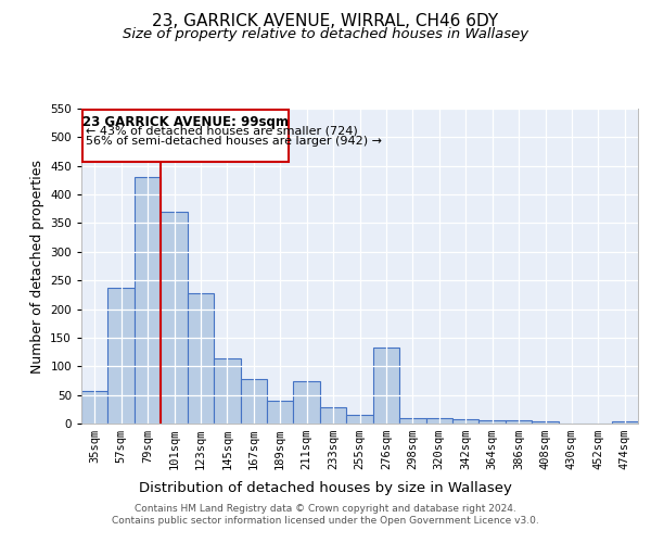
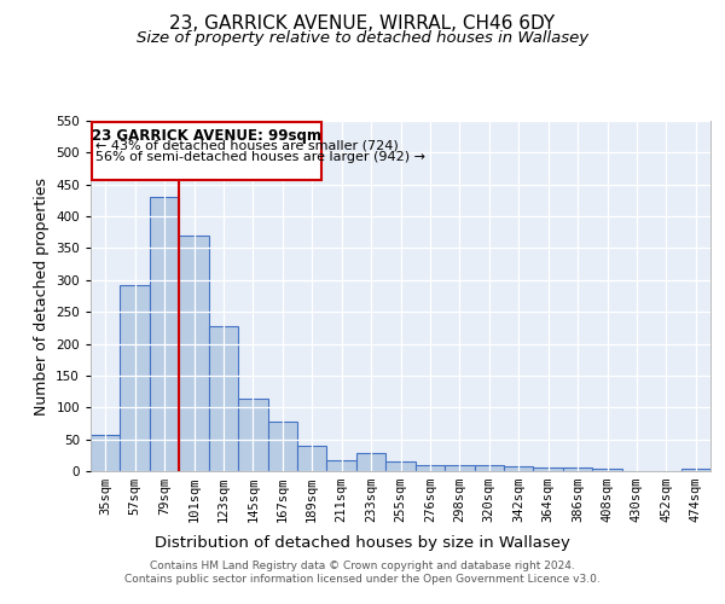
57sqm: 238 -> 293
211sqm: 74 -> 18
276sqm: 132 -> 10
